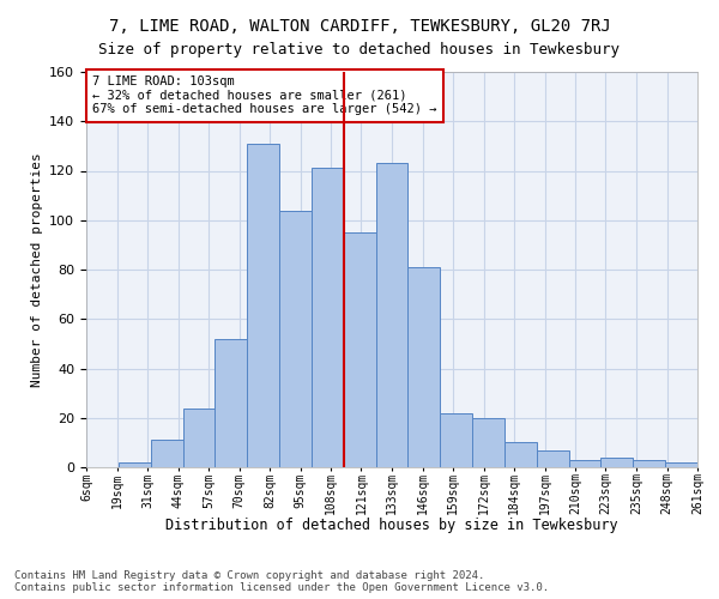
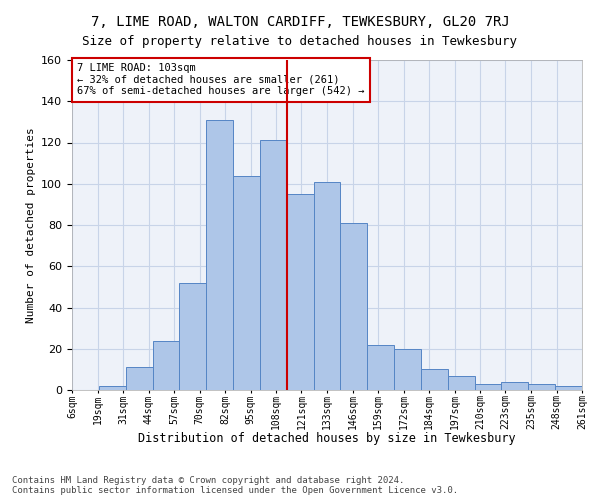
133sqm: 123 -> 101
